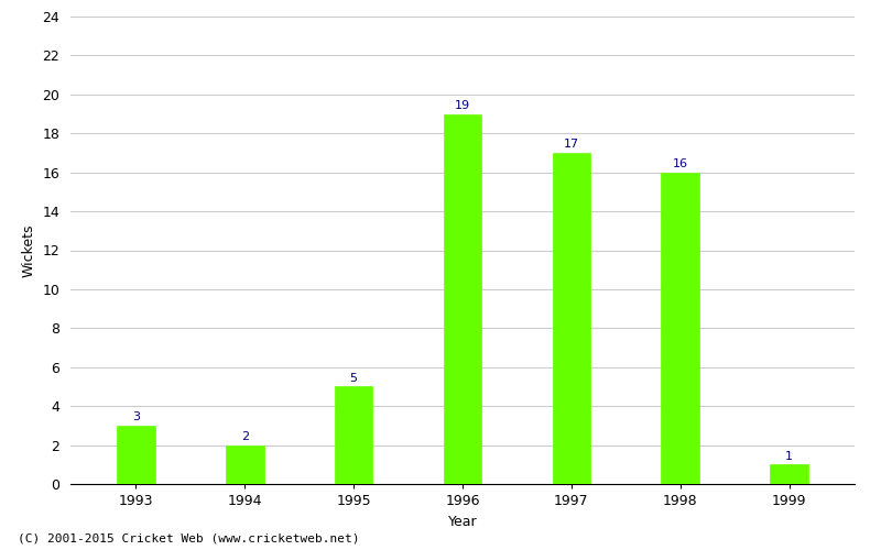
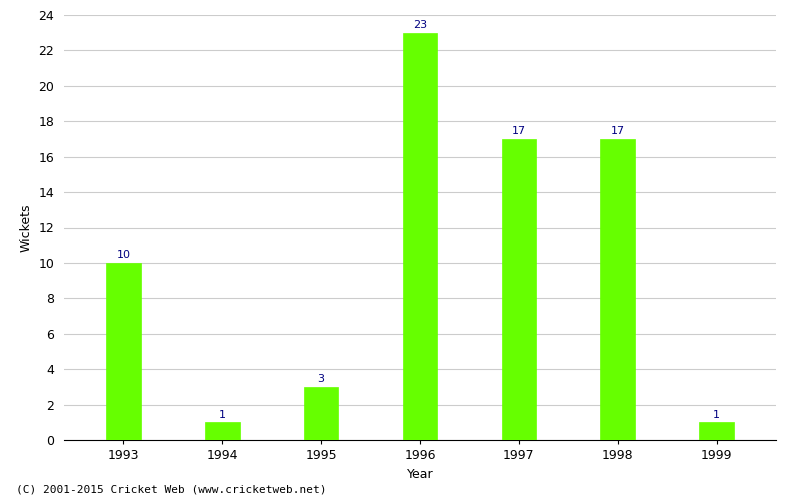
1993: 3 -> 10
1994: 2 -> 1
1995: 5 -> 3
1996: 19 -> 23
1998: 16 -> 17
